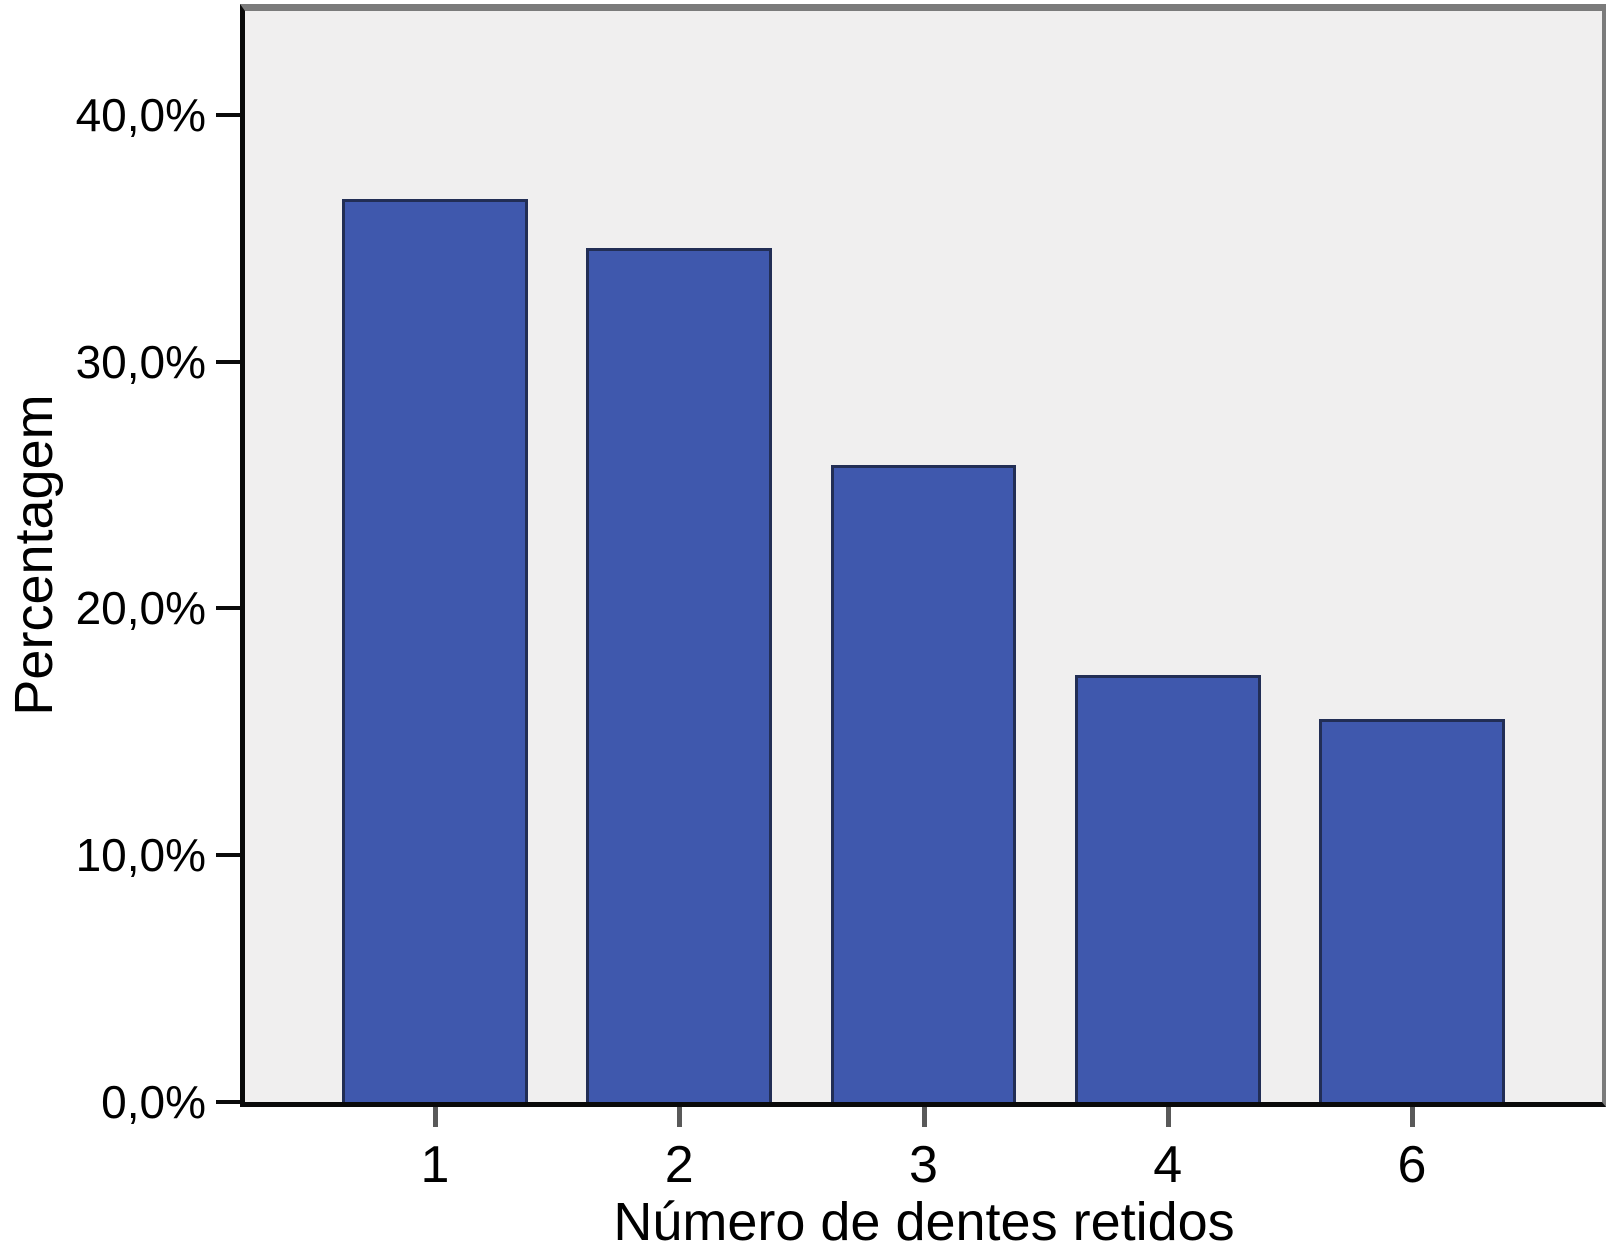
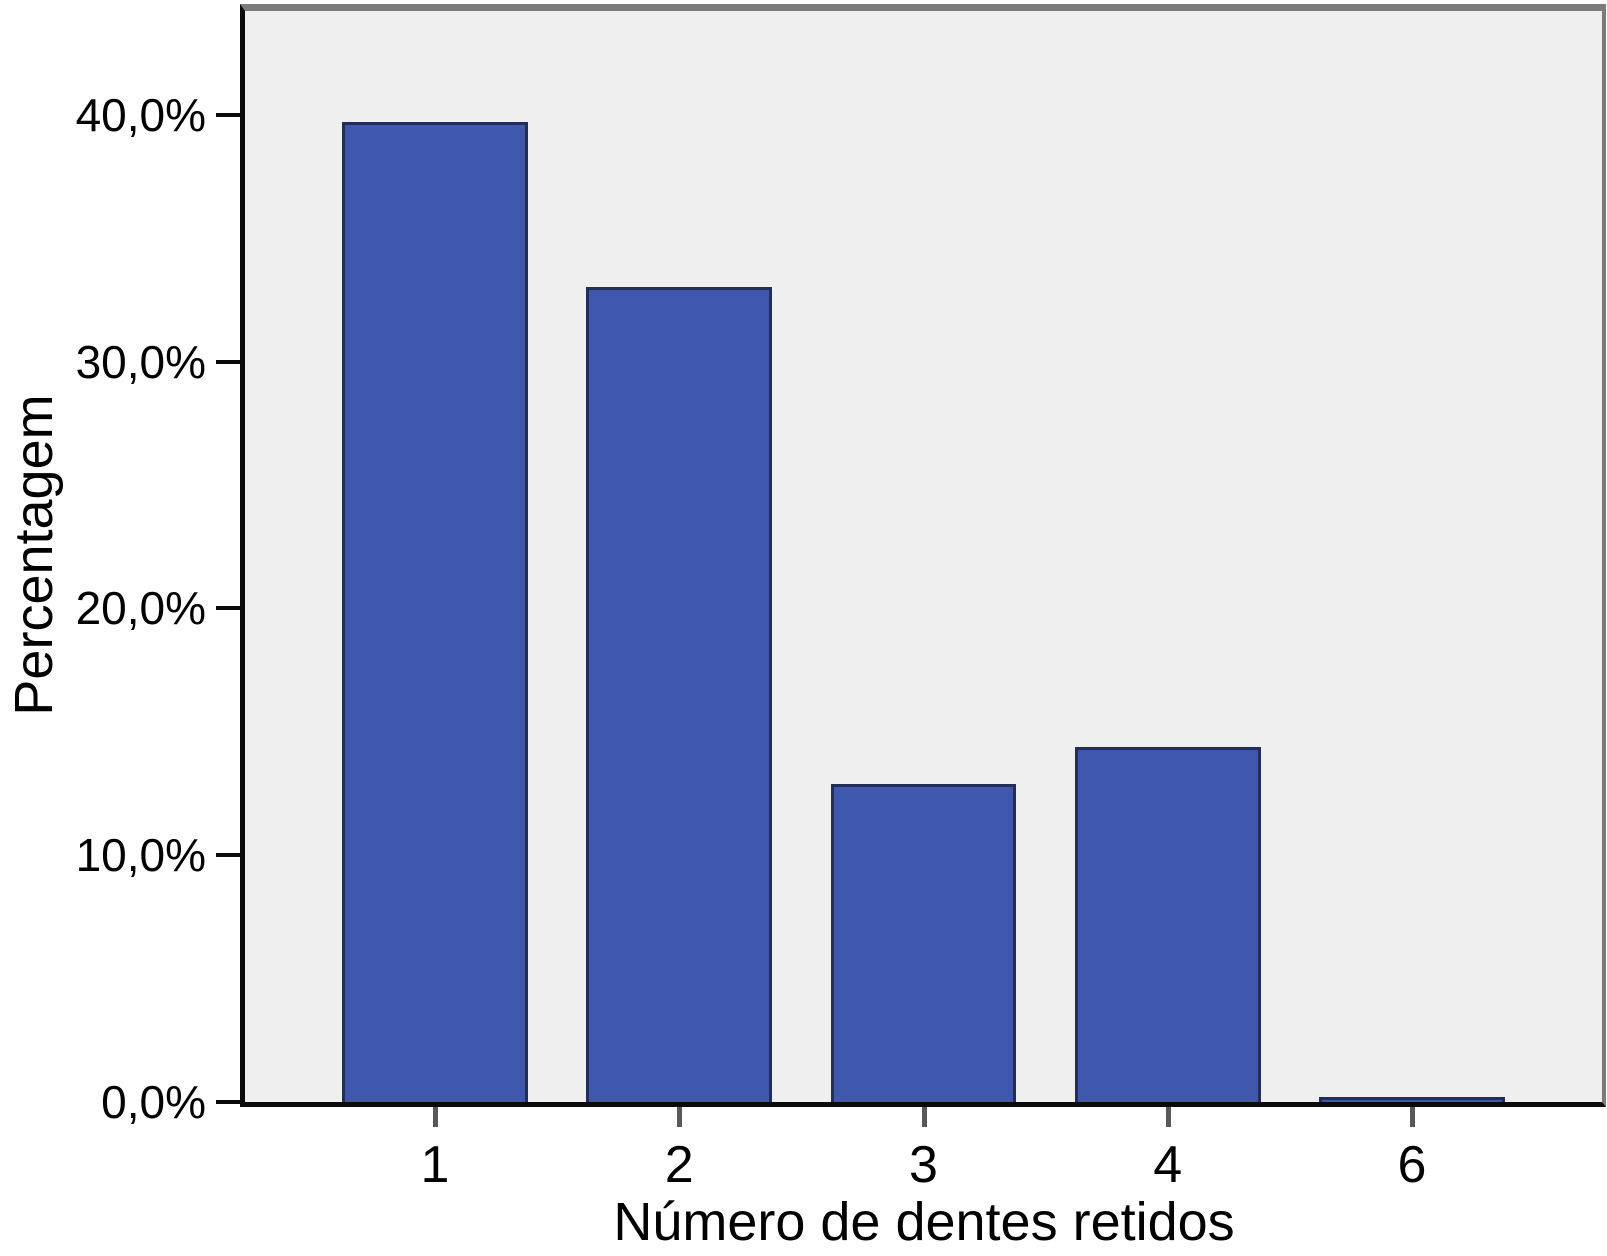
1: 36,6% -> 39,7%
2: 34,6% -> 33,0%
3: 25,8% -> 12,9%
4: 17,3% -> 14,4%
6: 15,5% -> 0,2%
